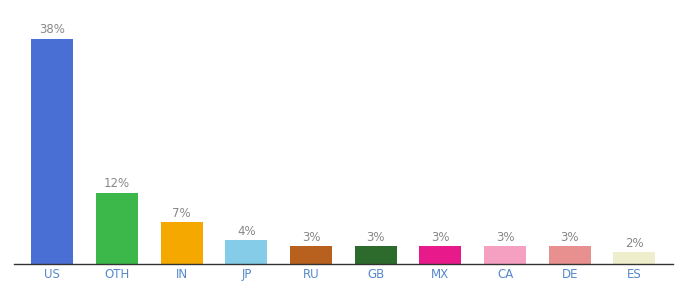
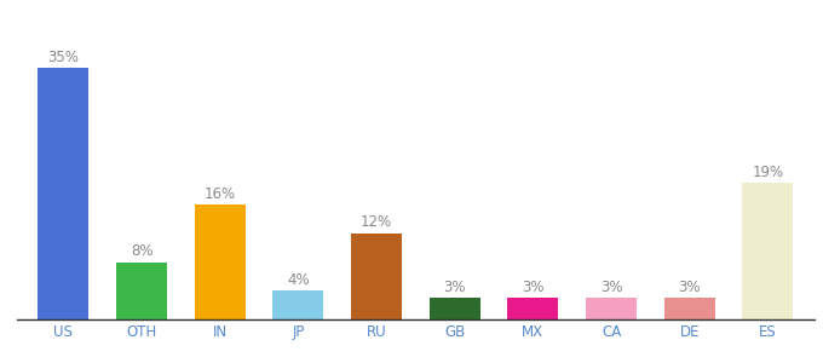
US: 38% -> 35%
OTH: 12% -> 8%
IN: 7% -> 16%
RU: 3% -> 12%
ES: 2% -> 19%
